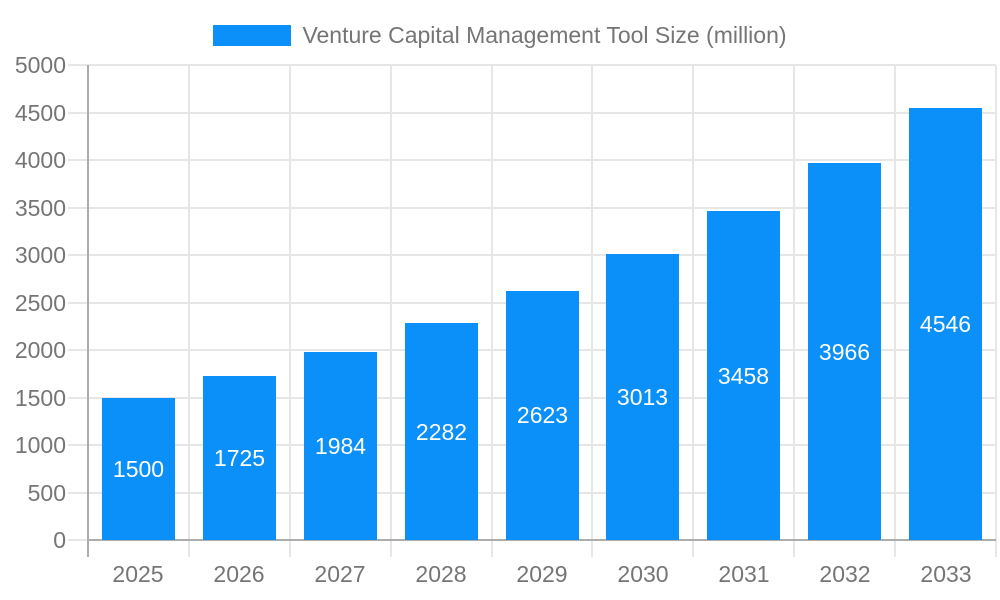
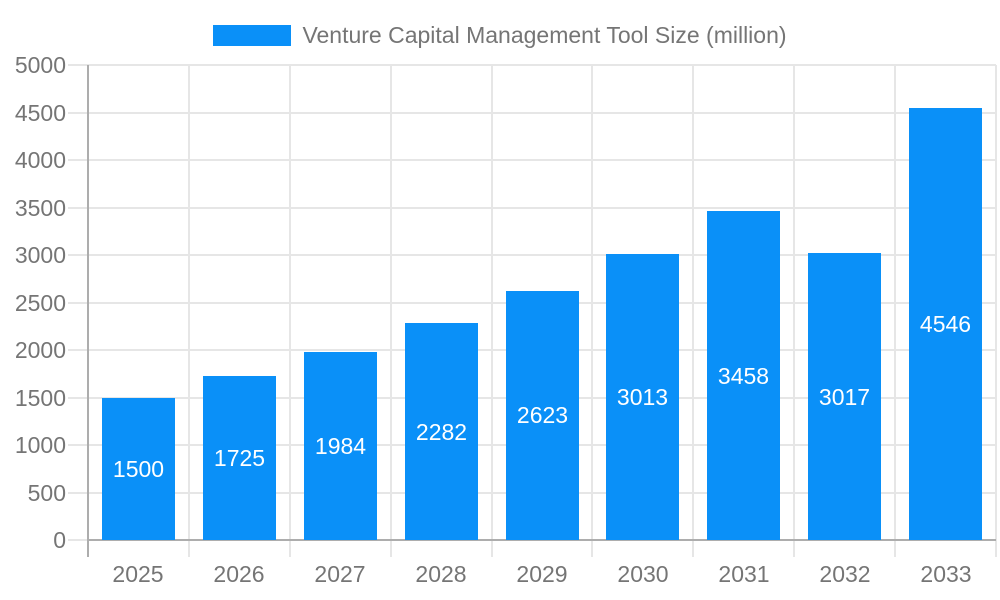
2032: 3966 -> 3017
